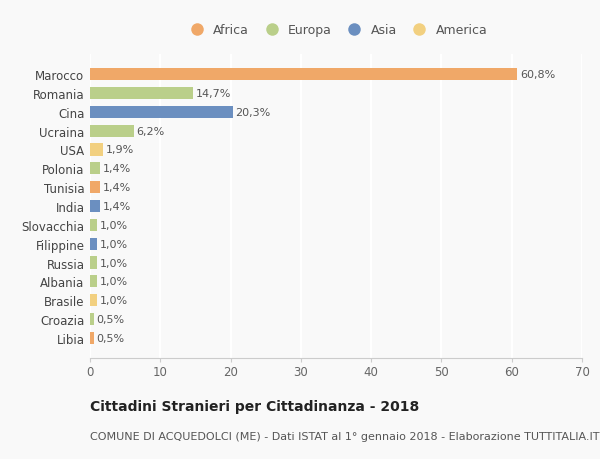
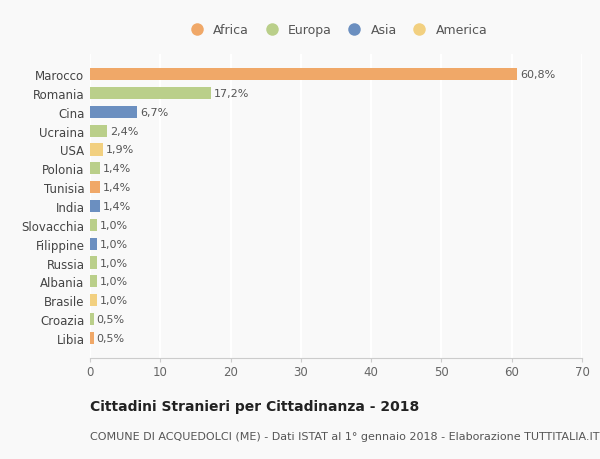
Romania: 14,7% -> 17,2%
Cina: 20,3% -> 6,7%
Ucraina: 6,2% -> 2,4%
